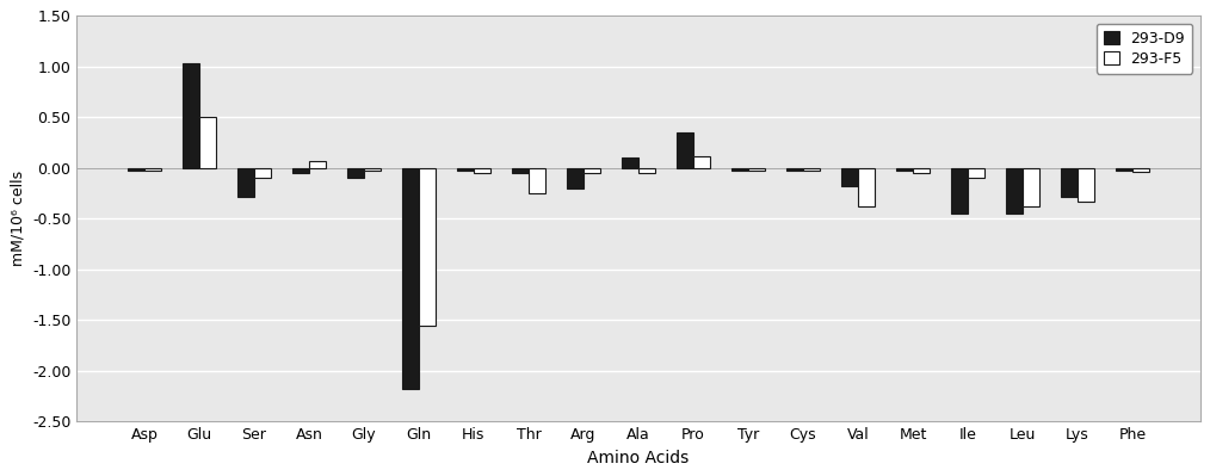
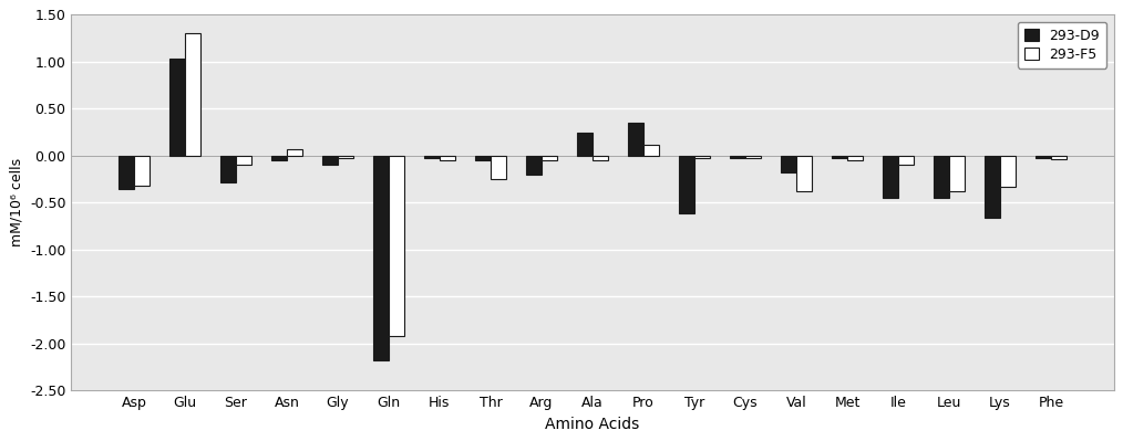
293-D9/Asp: -0.02 -> -0.36
293-F5/Asp: -0.02 -> -0.32
293-F5/Glu: 0.50 -> 1.30
293-F5/Gln: -1.55 -> -1.92
293-D9/Ala: 0.10 -> 0.24
293-D9/Tyr: -0.03 -> -0.62
293-D9/Lys: -0.28 -> -0.66
